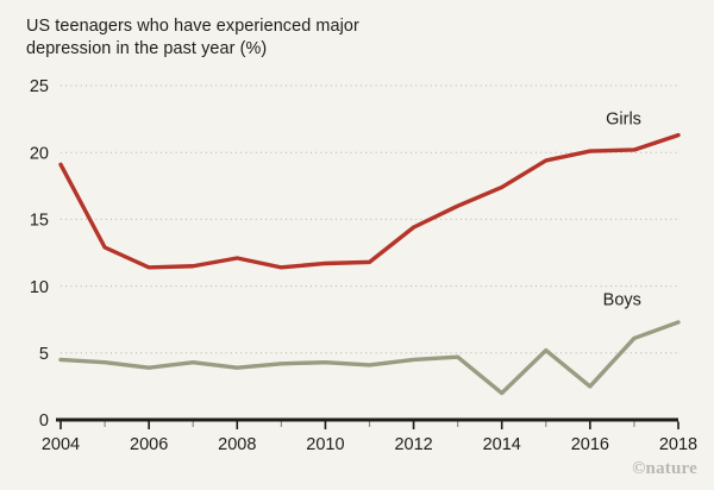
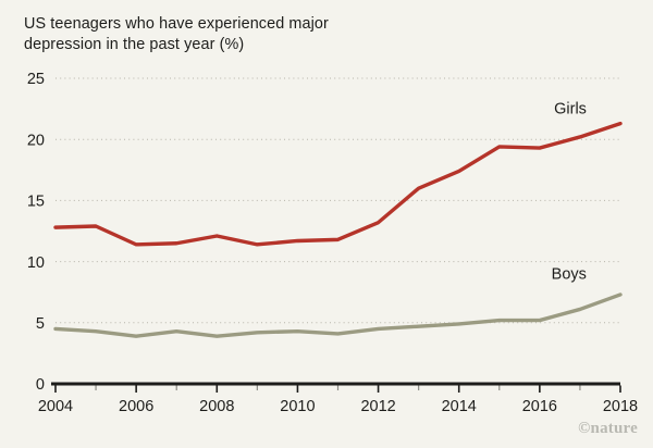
Girls/2004: 19.1 -> 12.8
Girls/2012: 14.4 -> 13.2
Boys/2014: 2.0 -> 4.9
Girls/2016: 20.1 -> 19.3
Boys/2016: 2.5 -> 5.2
